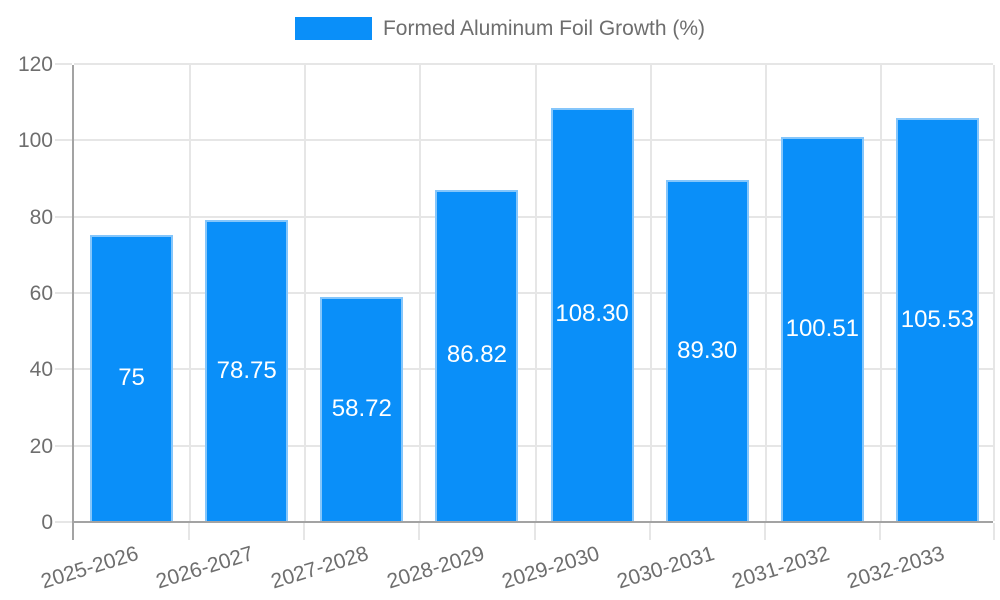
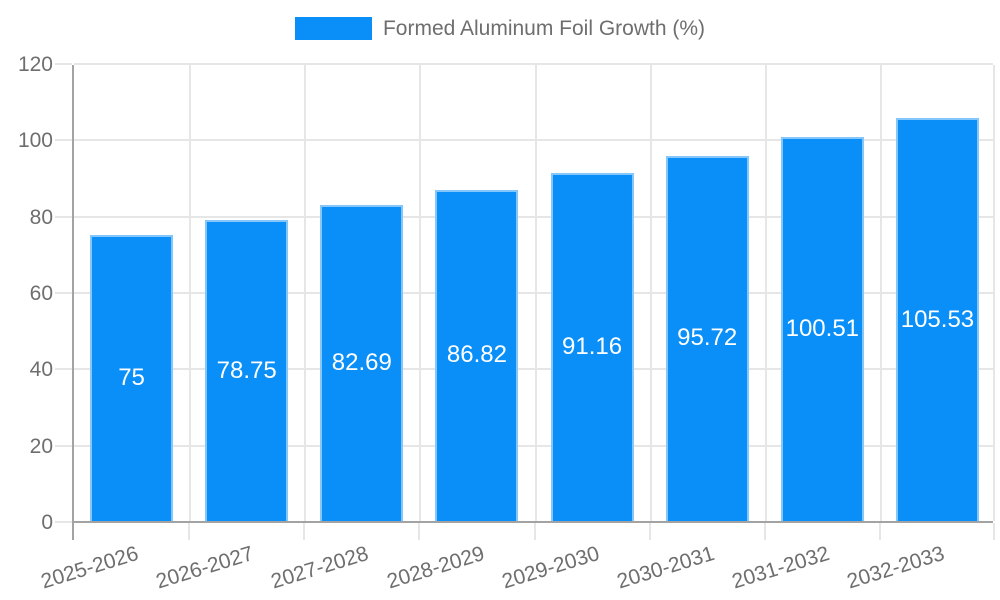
2027-2028: 58.72 -> 82.69
2029-2030: 108.30 -> 91.16
2030-2031: 89.30 -> 95.72
